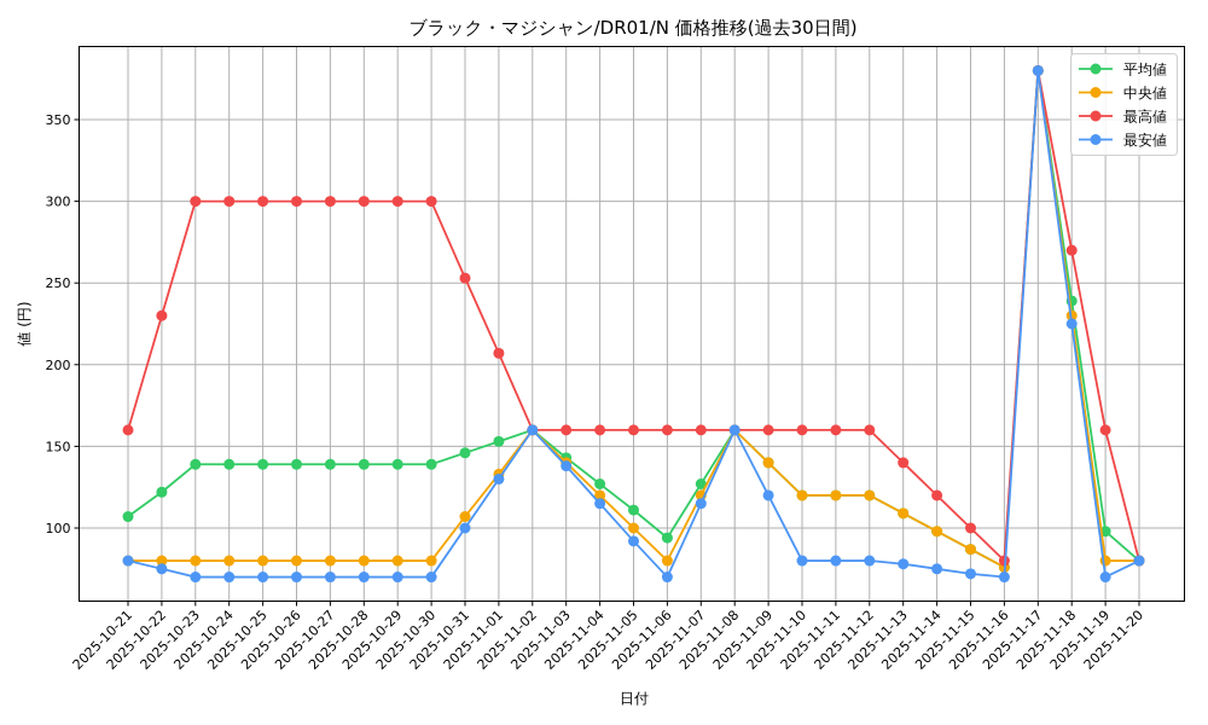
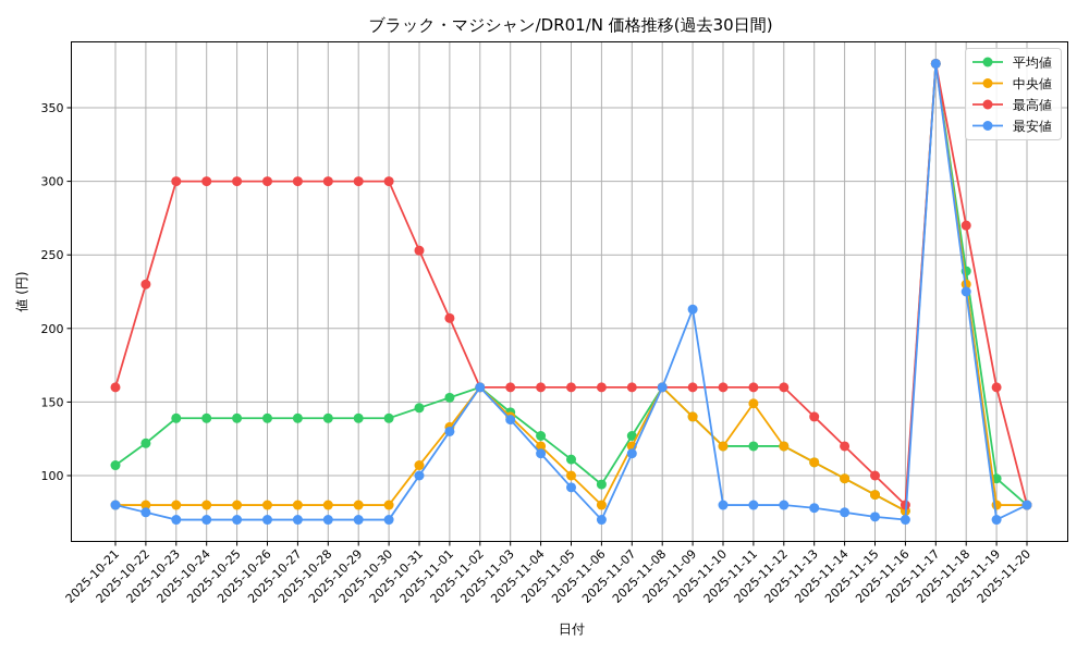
最安値/2025-11-09: 120 -> 213
中央値/2025-11-11: 120 -> 149
